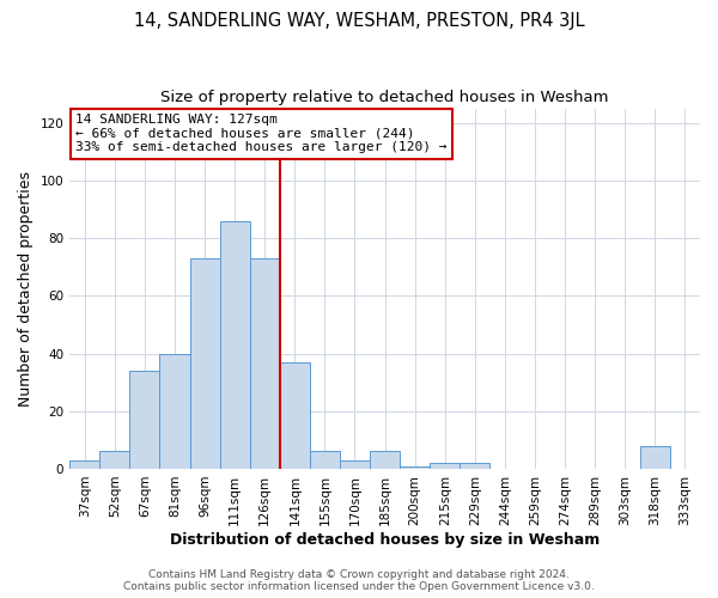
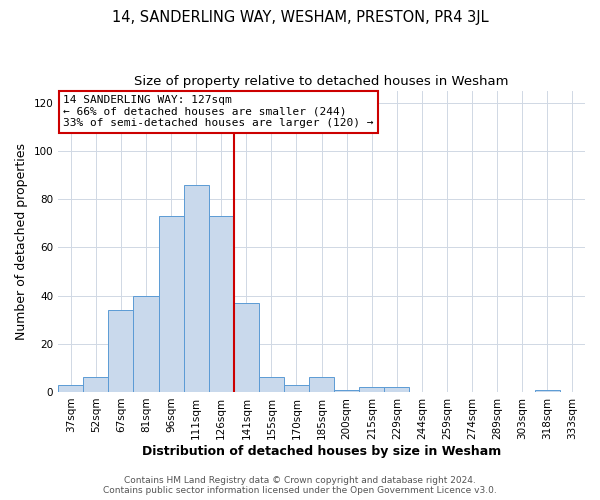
318sqm: 8 -> 1
